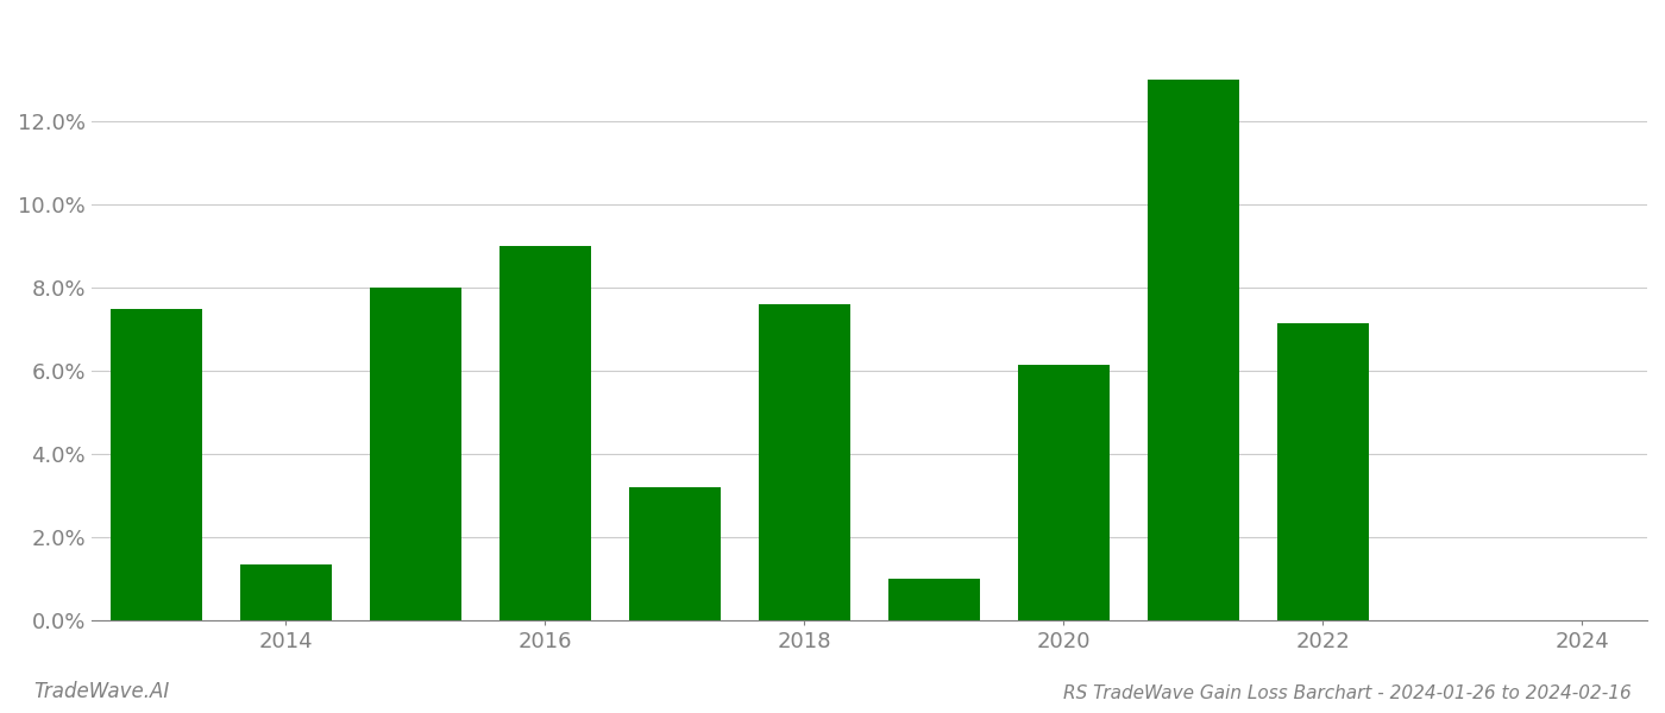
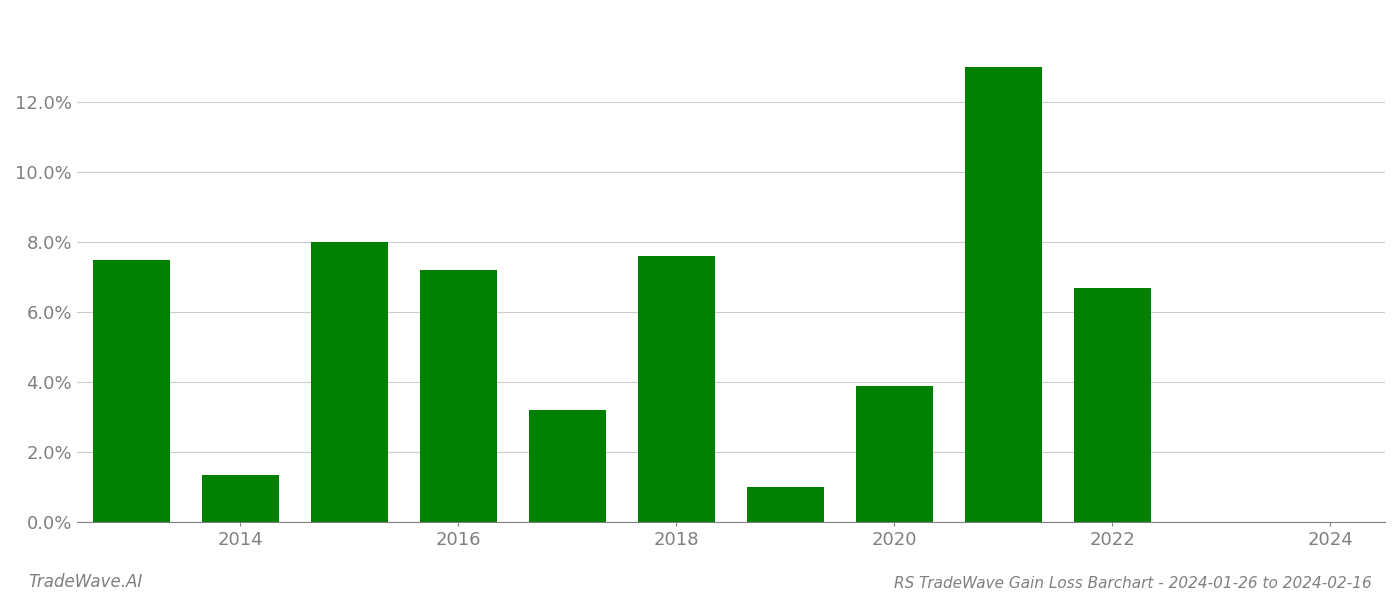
2016: 9.00% -> 7.20%
2020: 6.15% -> 3.90%
2022: 7.15% -> 6.70%
